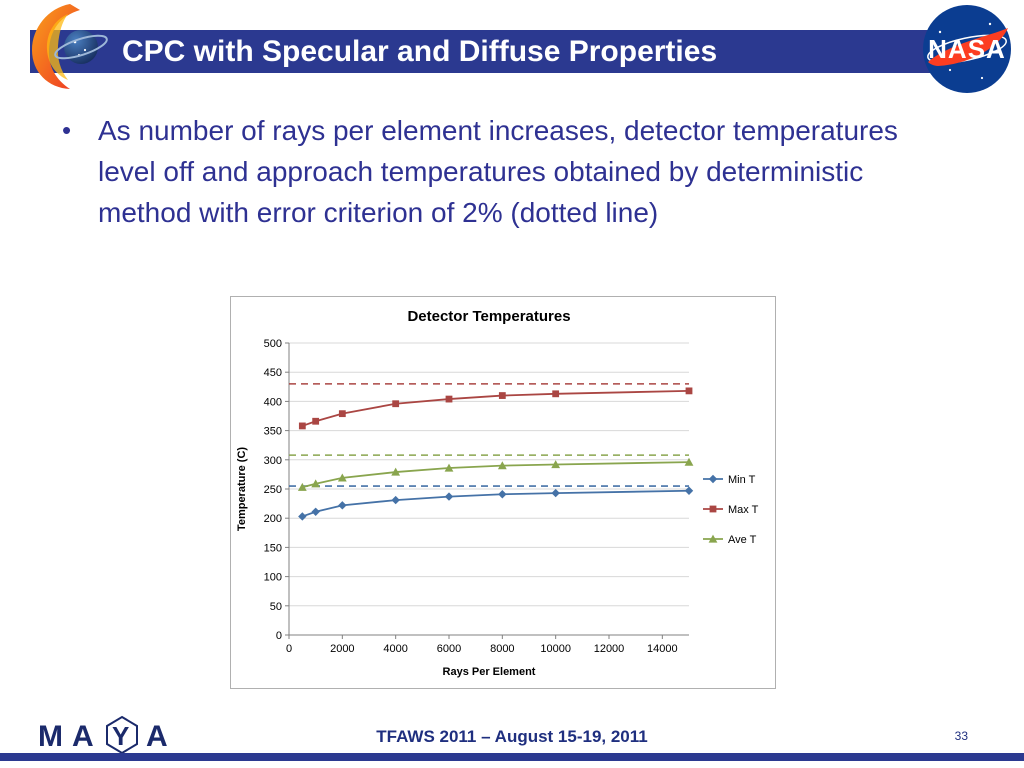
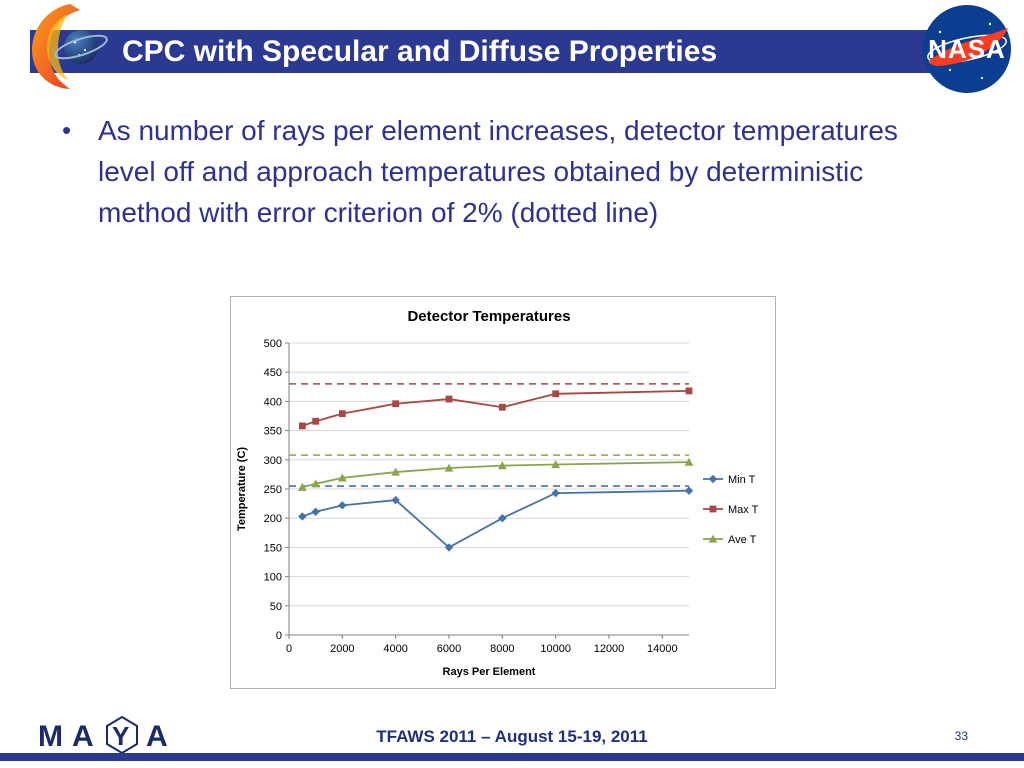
Min T/6000: 240 -> 150
Min T/8000: 240 -> 200
Max T/8000: 410 -> 390
